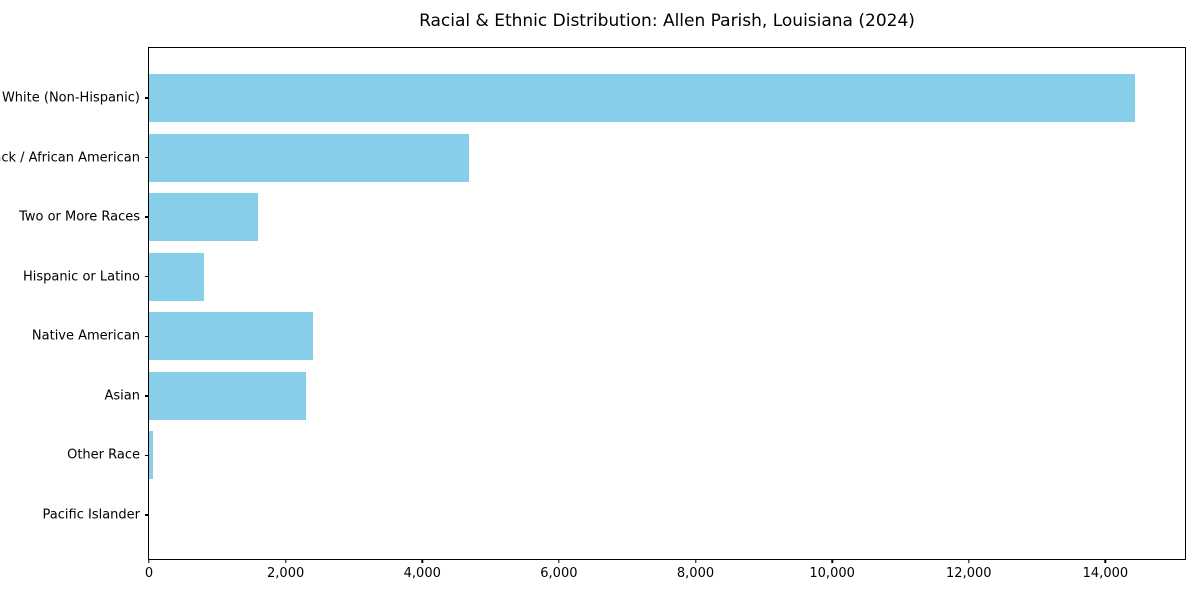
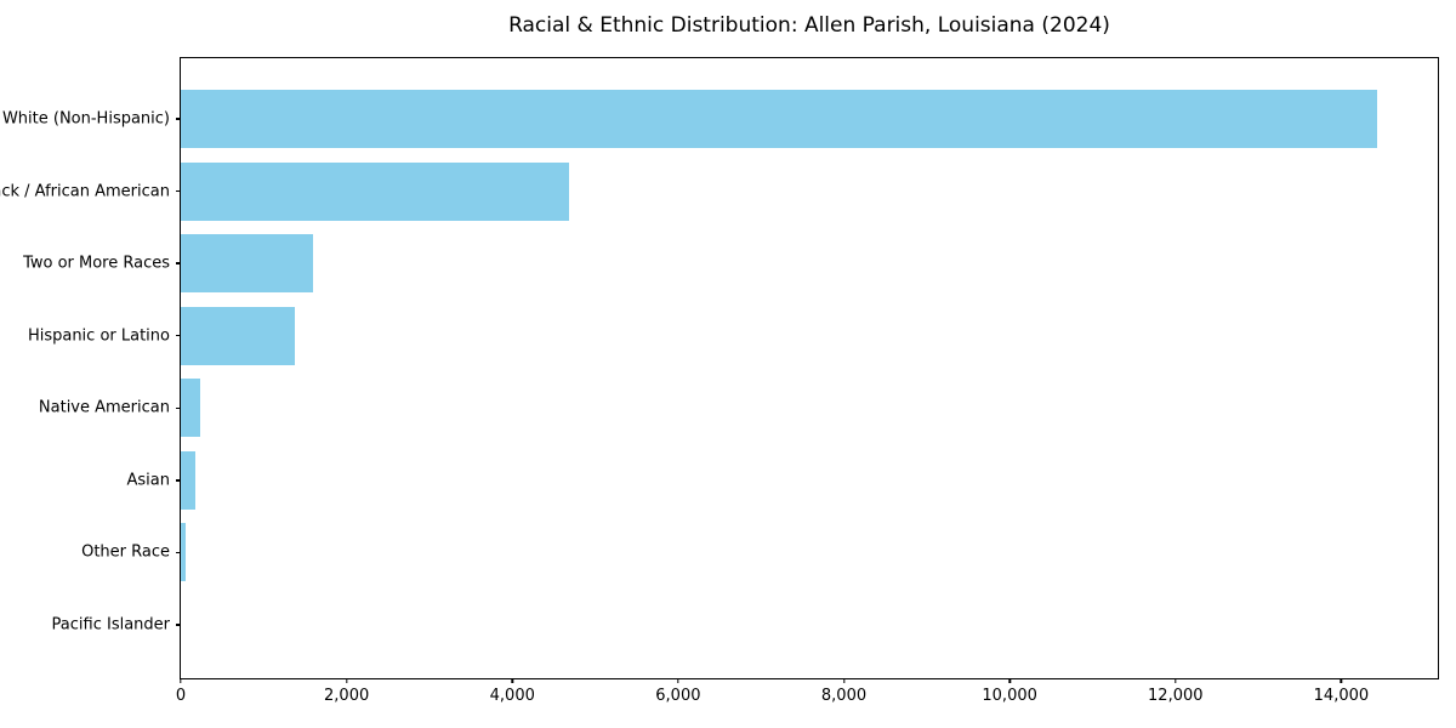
Hispanic or Latino: 800 -> 1400
Native American: 2400 -> 200
Asian: 2300 -> 200
